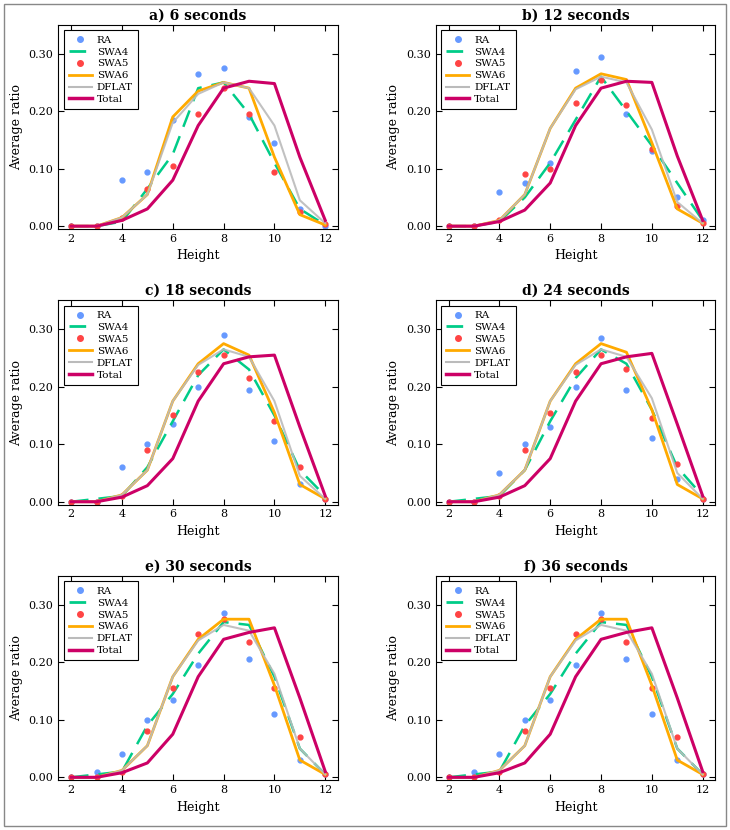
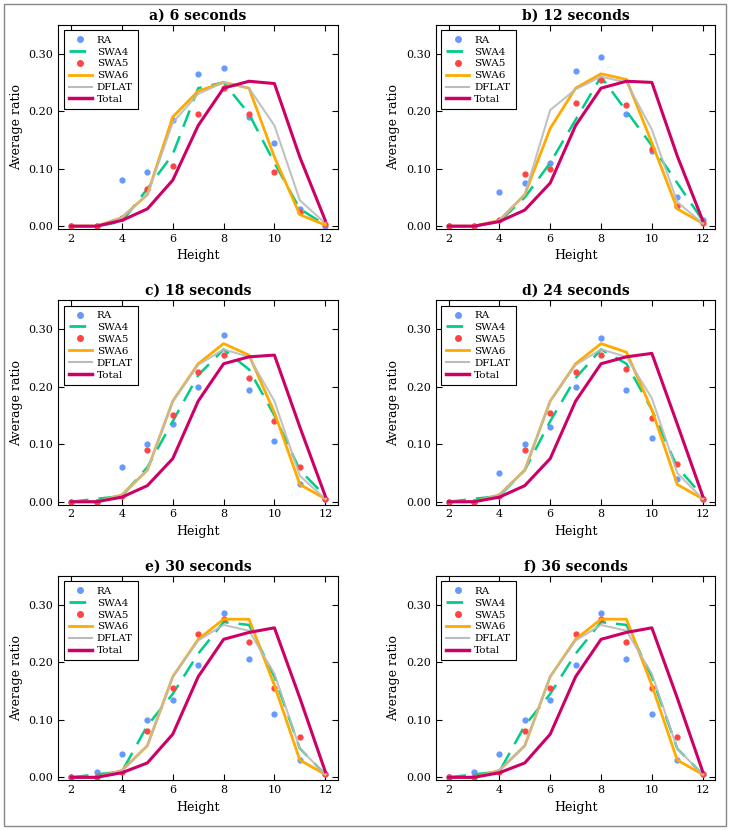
b) 12 seconds/DFLAT/6: 0.170 -> 0.202
